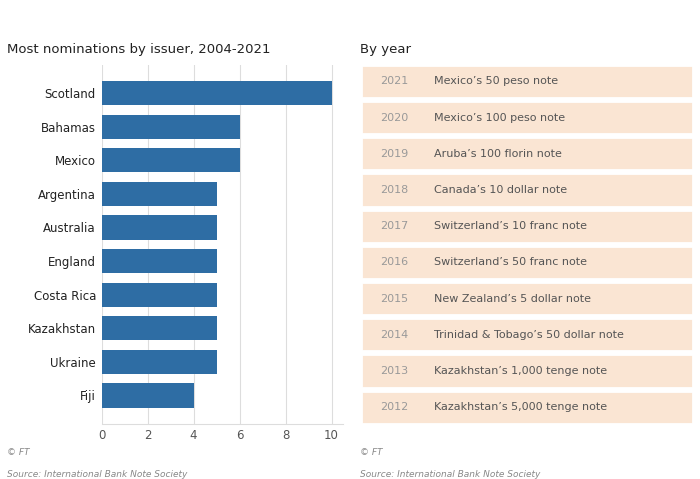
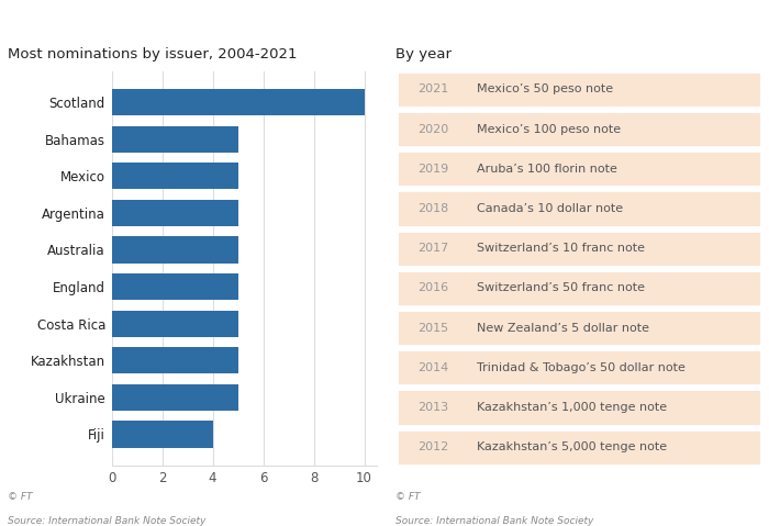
Bahamas: 6 -> 5
Mexico: 6 -> 5
